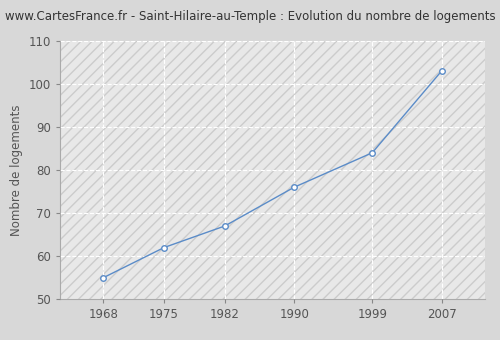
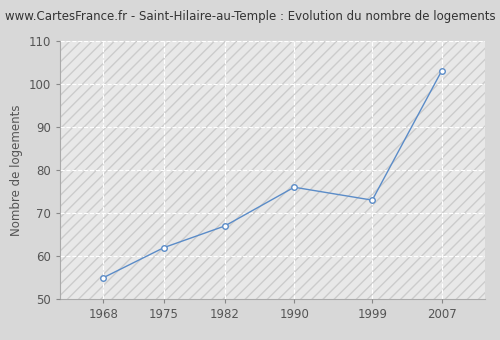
1999: 84 -> 73
